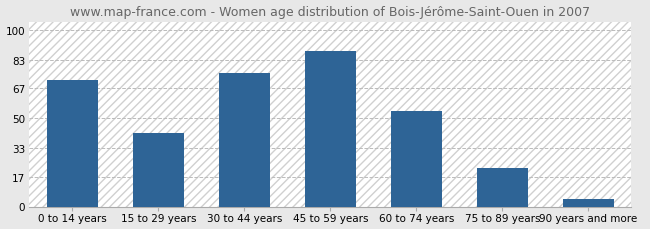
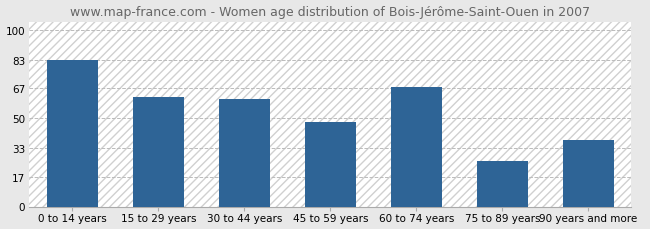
0 to 14 years: 72 -> 83
15 to 29 years: 42 -> 62
30 to 44 years: 76 -> 61
45 to 59 years: 88 -> 48
60 to 74 years: 54 -> 68
75 to 89 years: 22 -> 26
90 years and more: 4 -> 38
